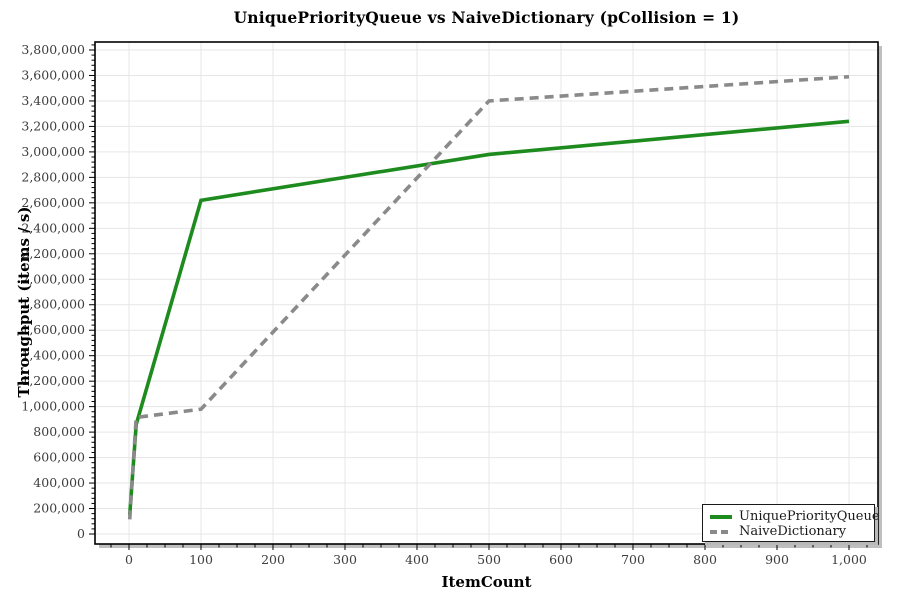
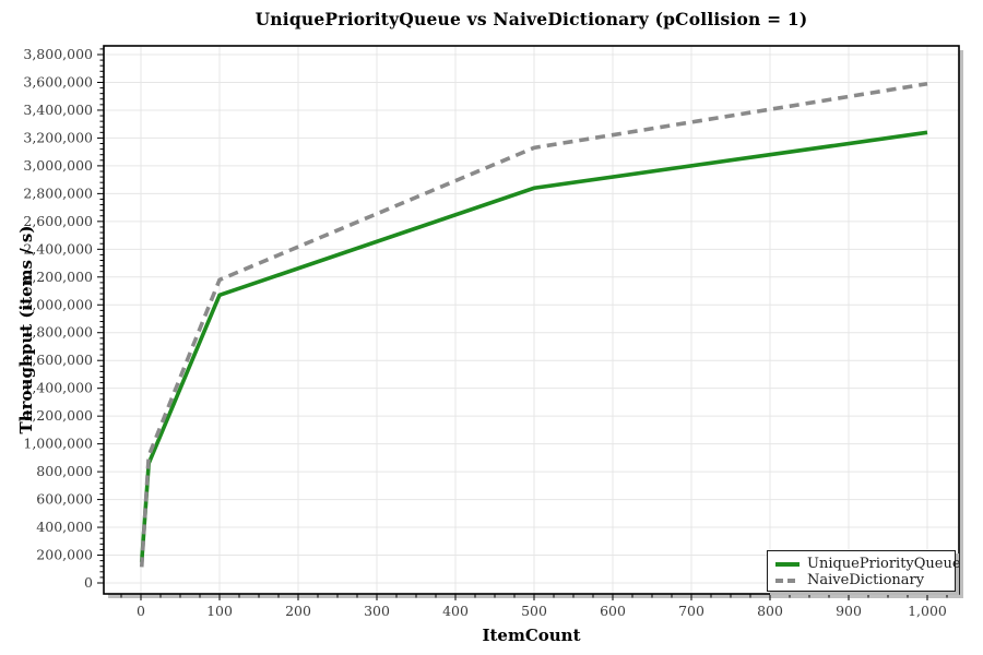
UniquePriorityQueue/100: 2620000 -> 2070000
NaiveDictionary/100: 980000 -> 2180000
UniquePriorityQueue/500: 2980000 -> 2840000
NaiveDictionary/500: 3400000 -> 3130000
